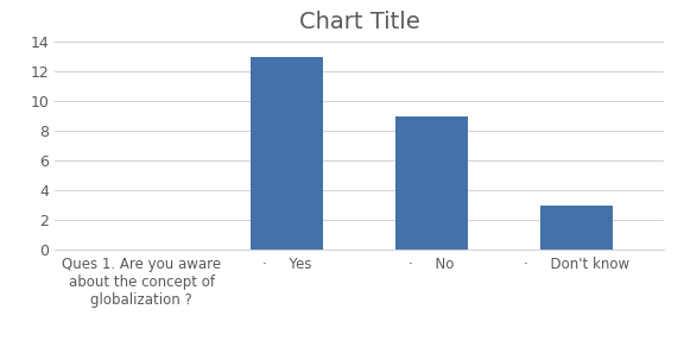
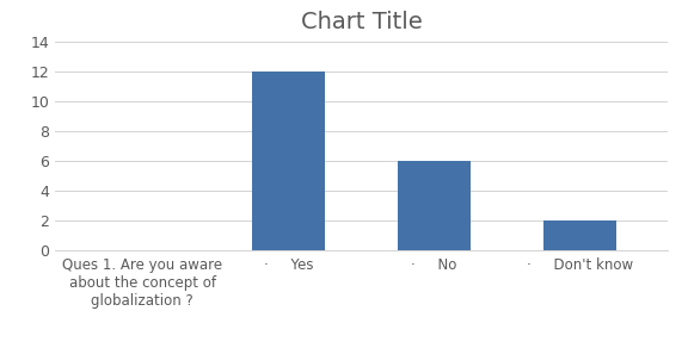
· Yes: 13 -> 12
· No: 9 -> 6
· Don't know: 3 -> 2
